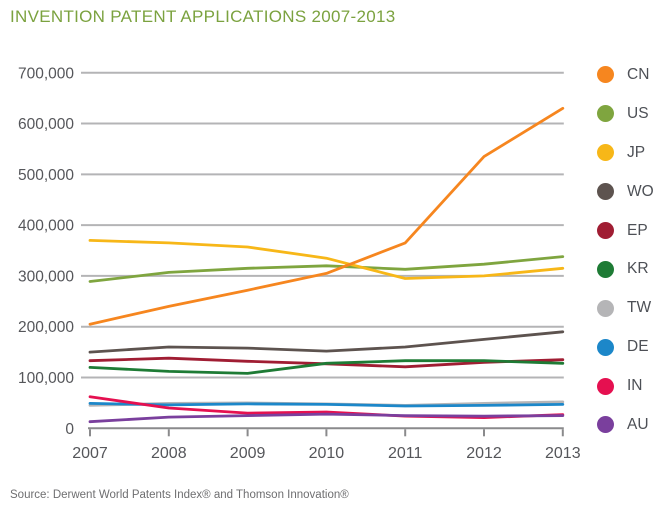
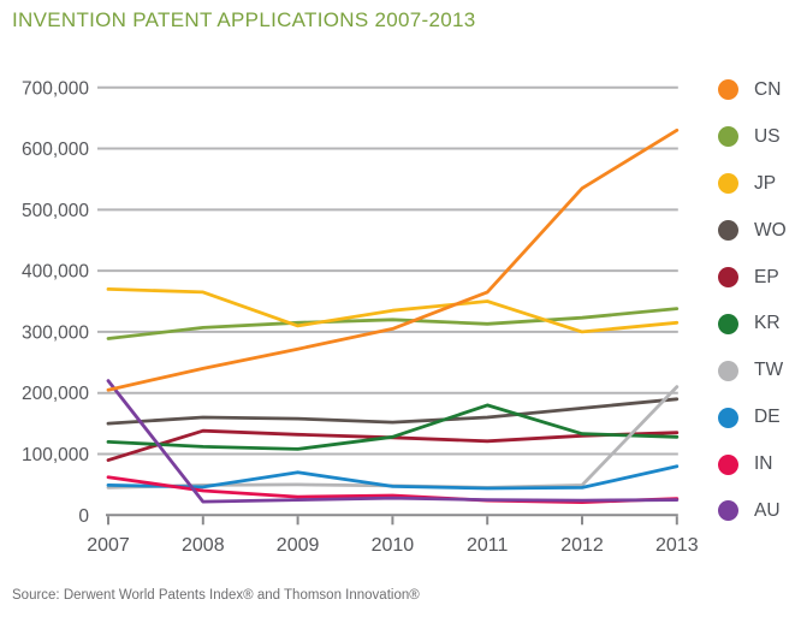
EP/2007: 130000 -> 90000
AU/2007: 10000 -> 220000
JP/2009: 360000 -> 310000
DE/2009: 50000 -> 70000
JP/2011: 300000 -> 350000
KR/2011: 130000 -> 180000
TW/2013: 50000 -> 210000
DE/2013: 50000 -> 80000
